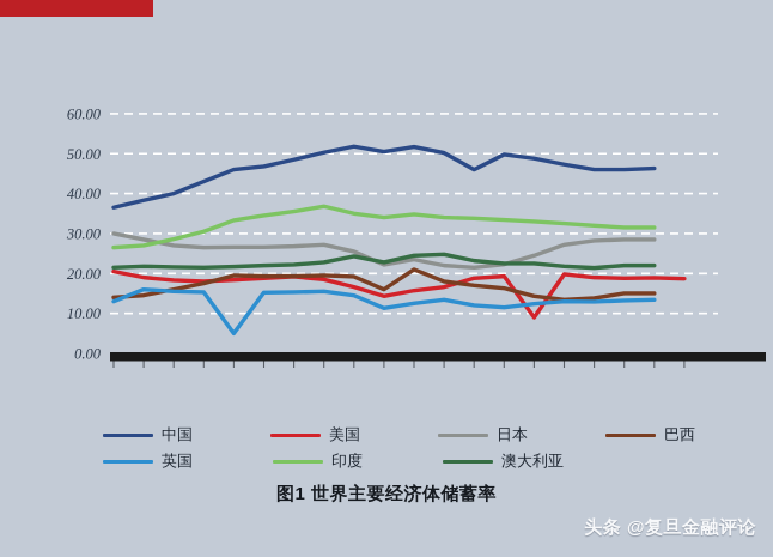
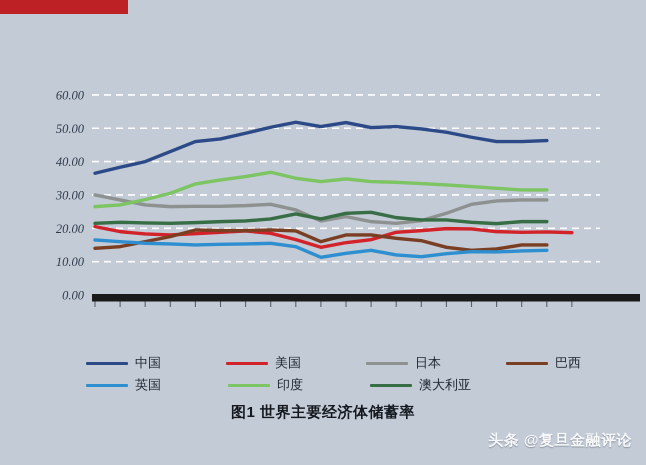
英国/2000: 13 -> 16
英国/2004: 5 -> 15
巴西/2010: 21 -> 18
中国/2012: 46 -> 50
美国/2014: 9 -> 20
